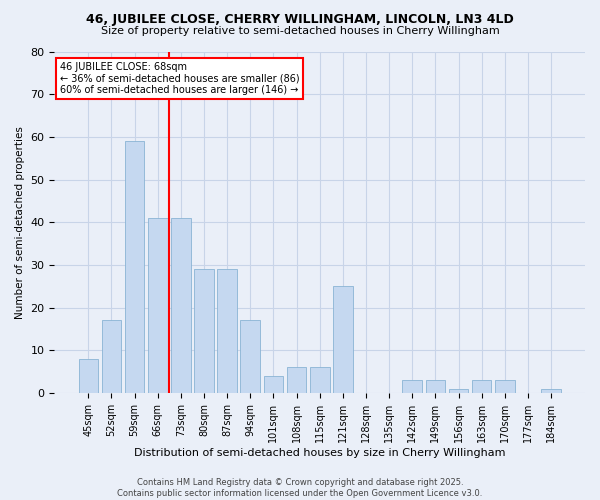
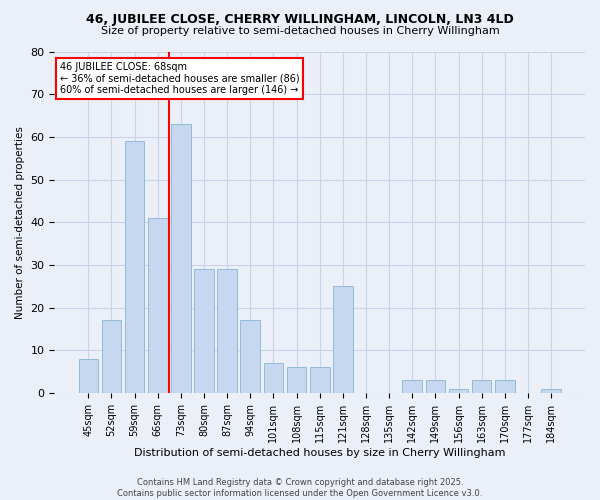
73sqm: 41 -> 63
101sqm: 4 -> 7
